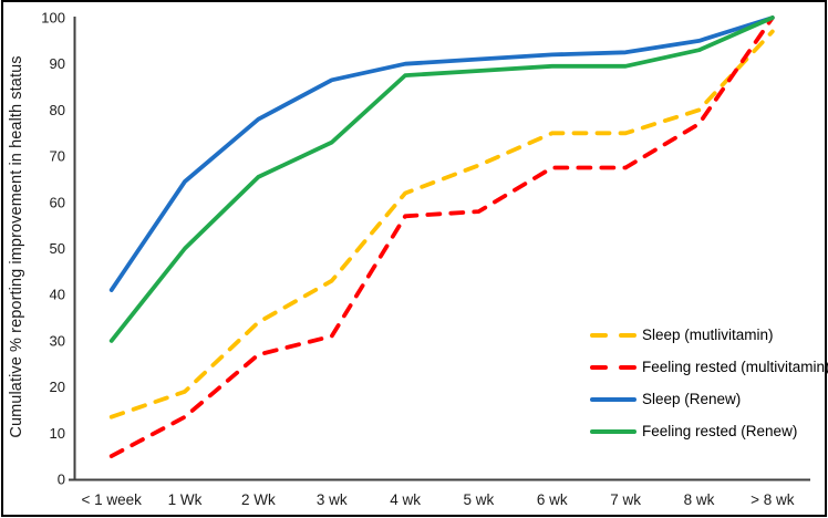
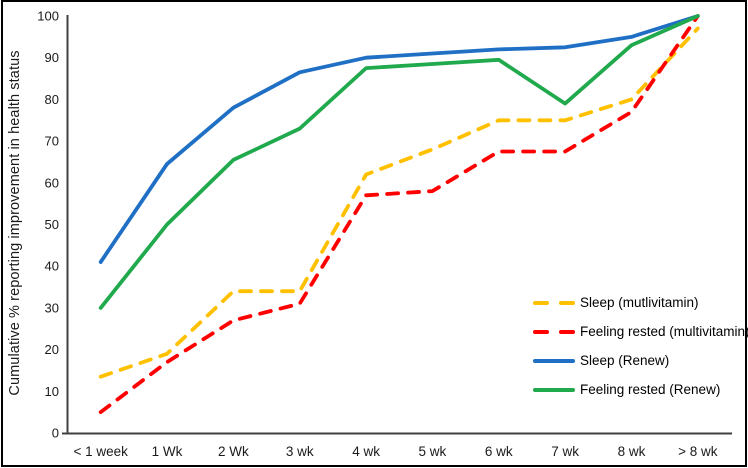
Feeling rested (multivitamin)/1 Wk: 14 -> 17
Sleep (mutlivitamin)/3 wk: 43 -> 34
Feeling rested (Renew)/7 wk: 90 -> 79
